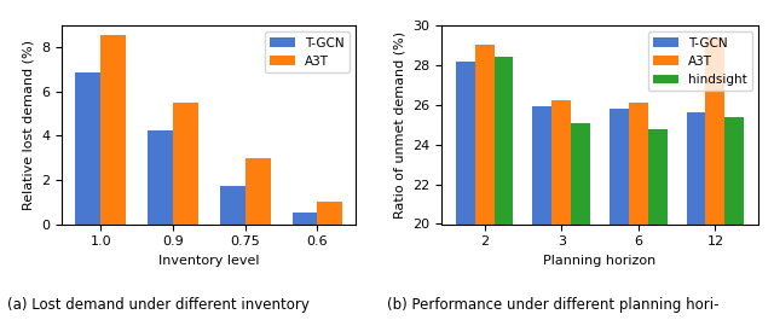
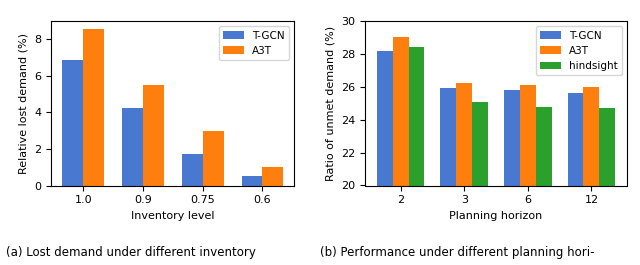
A3T/12: 29.4 -> 26.0
hindsight/12: 25.4 -> 24.7
